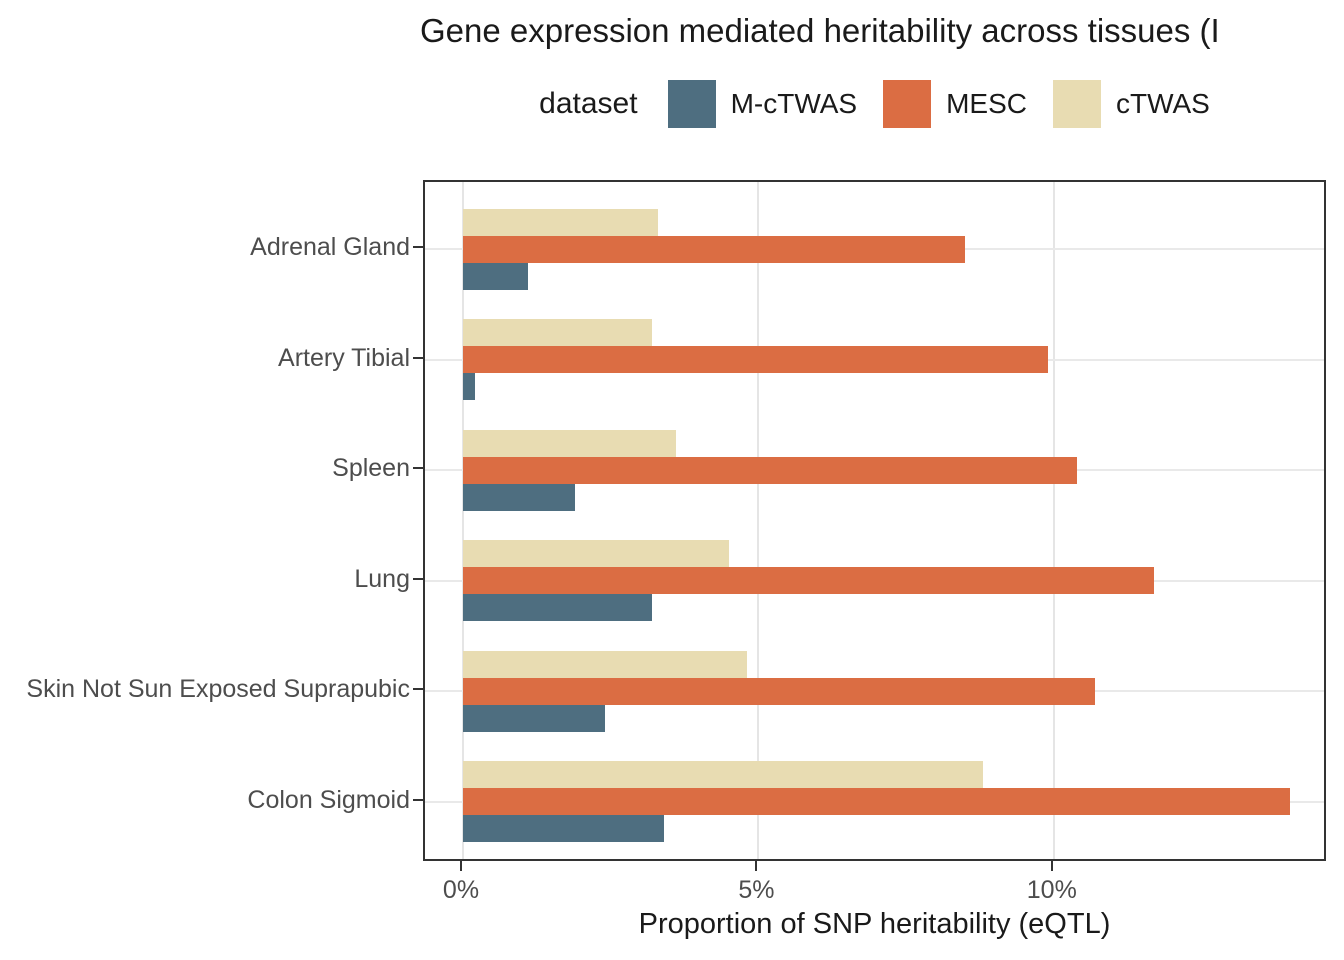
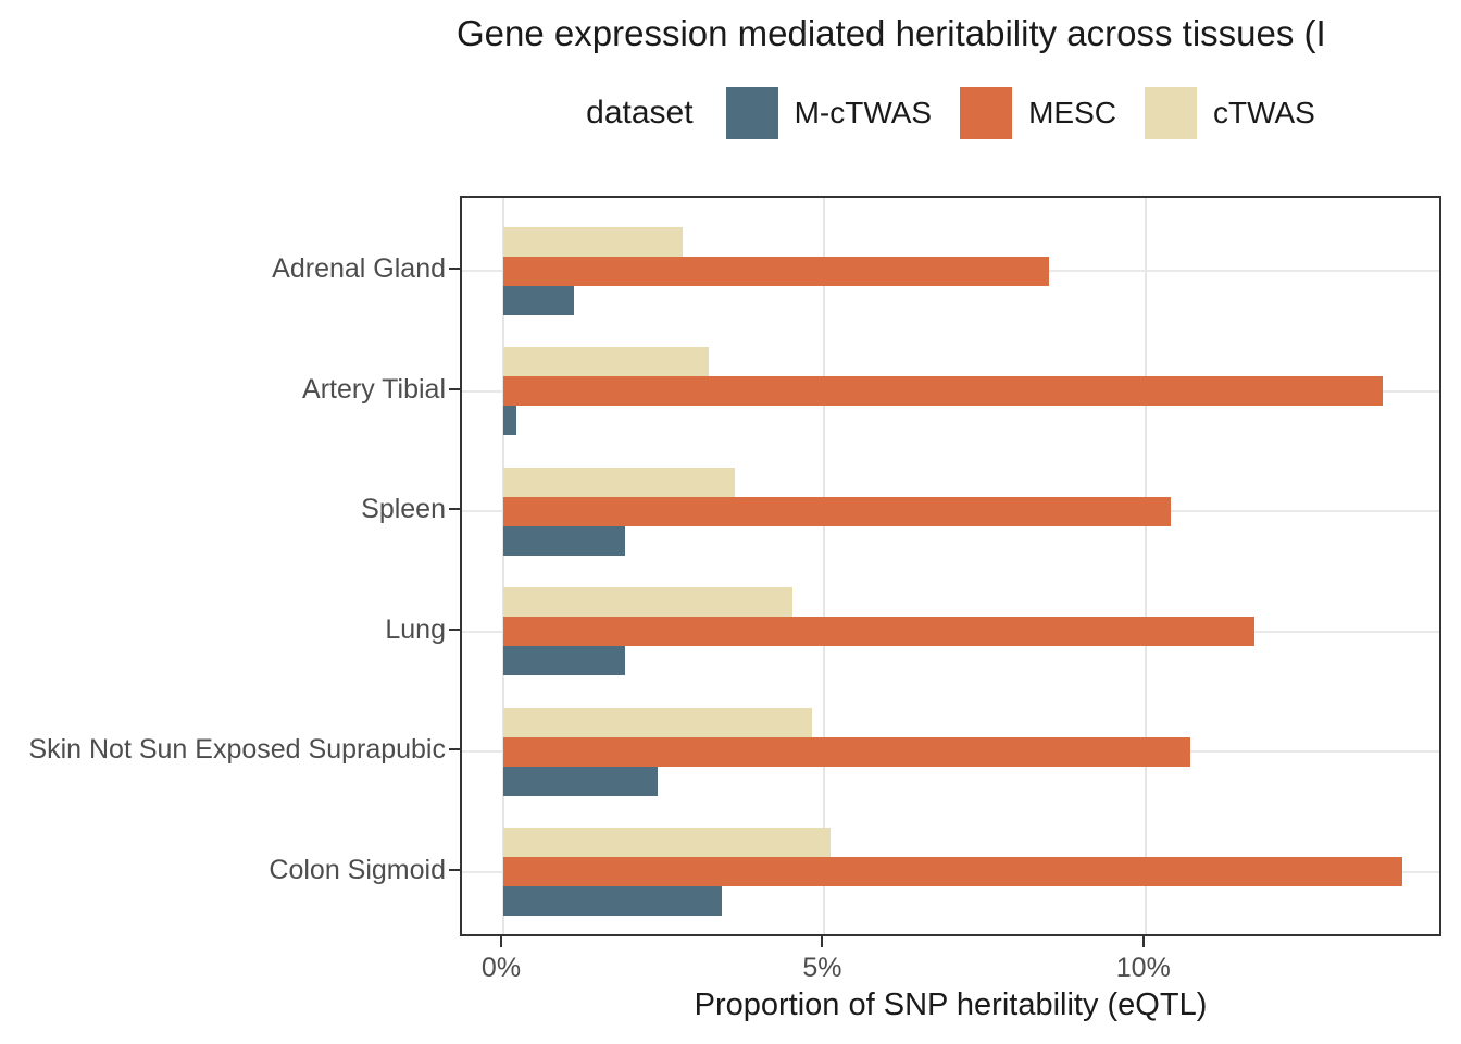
cTWAS/Adrenal Gland: 3.3% -> 2.8%
MESC/Artery Tibial: 9.9% -> 13.7%
M-cTWAS/Lung: 3.2% -> 1.9%
cTWAS/Colon Sigmoid: 8.8% -> 5.1%
